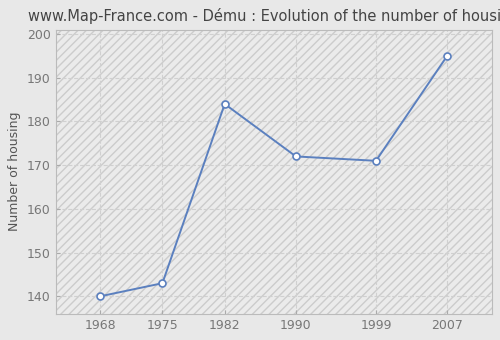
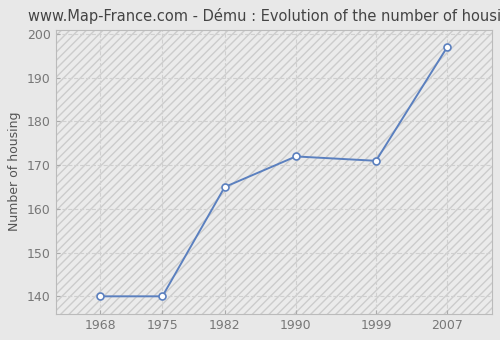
1975: 143 -> 140
1982: 184 -> 165
2007: 195 -> 197
